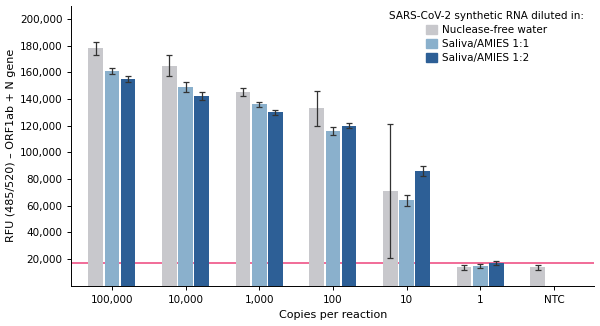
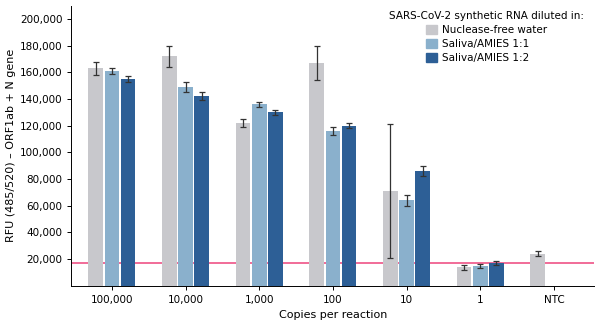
Nuclease-free water/100,000: 178,000 -> 163,000
Nuclease-free water/10,000: 165,000 -> 172,000
Nuclease-free water/1,000: 145,000 -> 122,000
Nuclease-free water/100: 133,000 -> 167,000
Nuclease-free water/NTC: 14,000 -> 24,000
